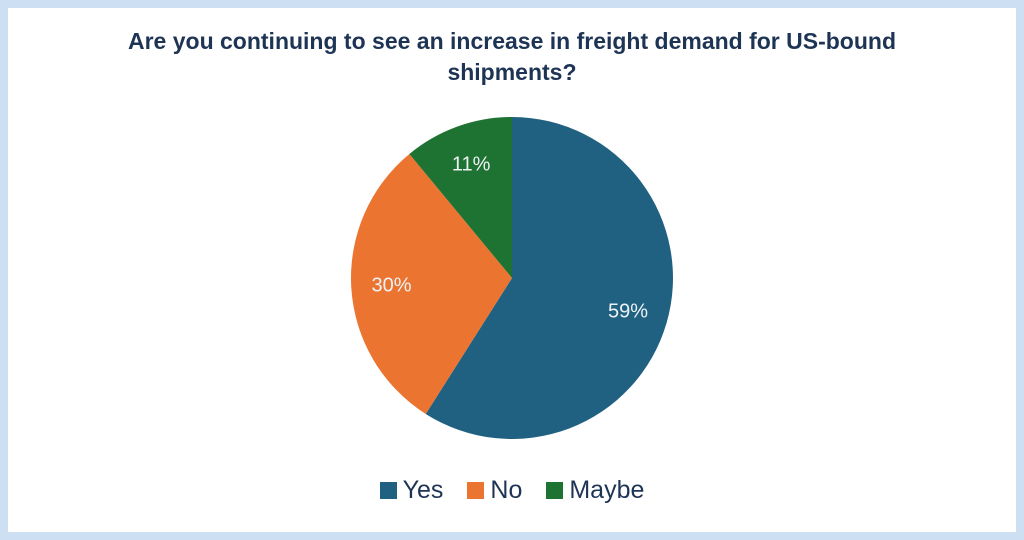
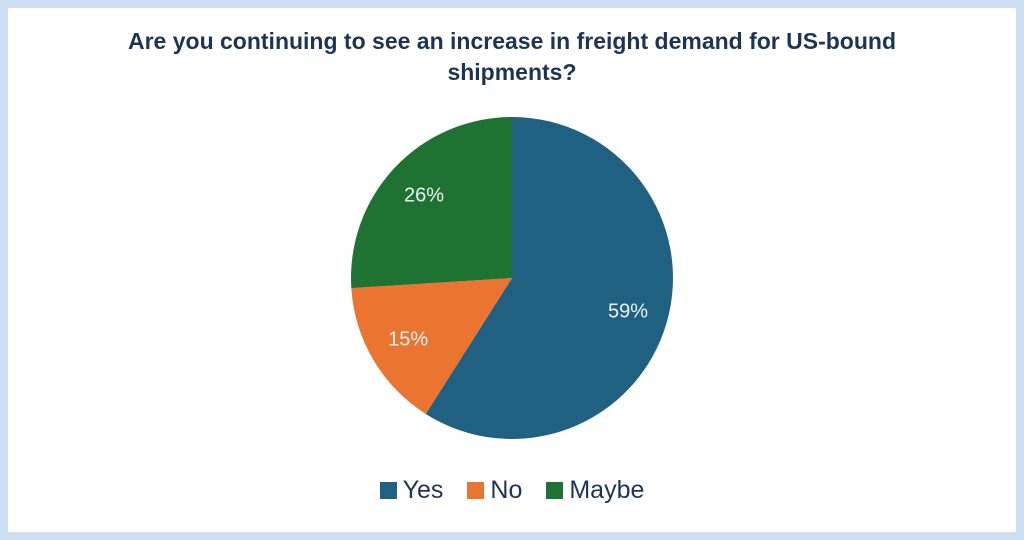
No: 30% -> 15%
Maybe: 11% -> 26%
